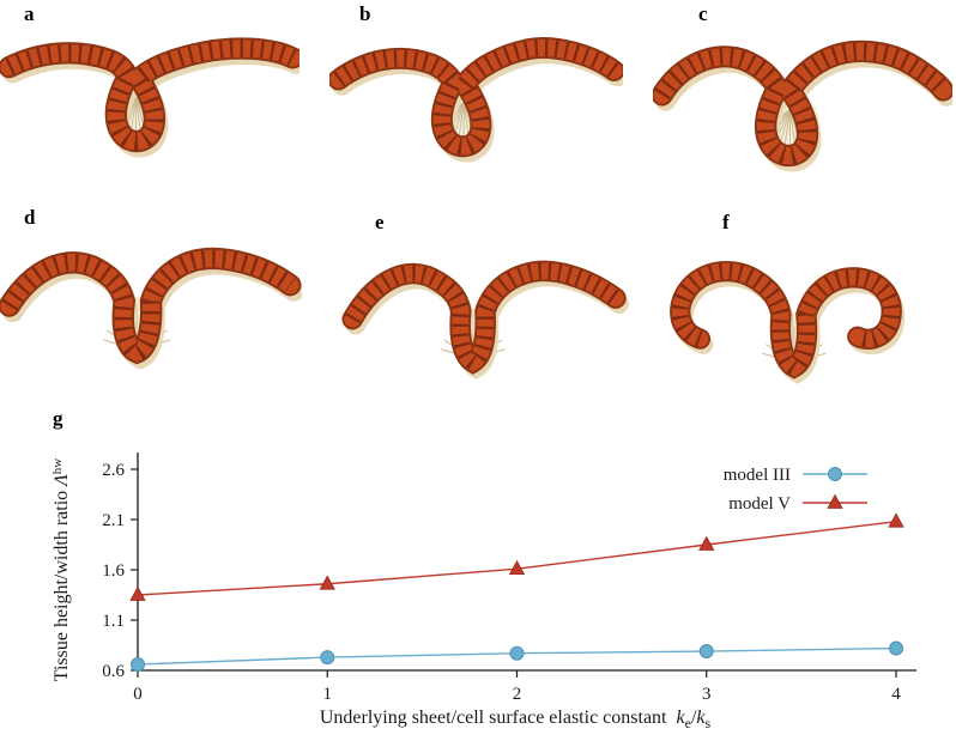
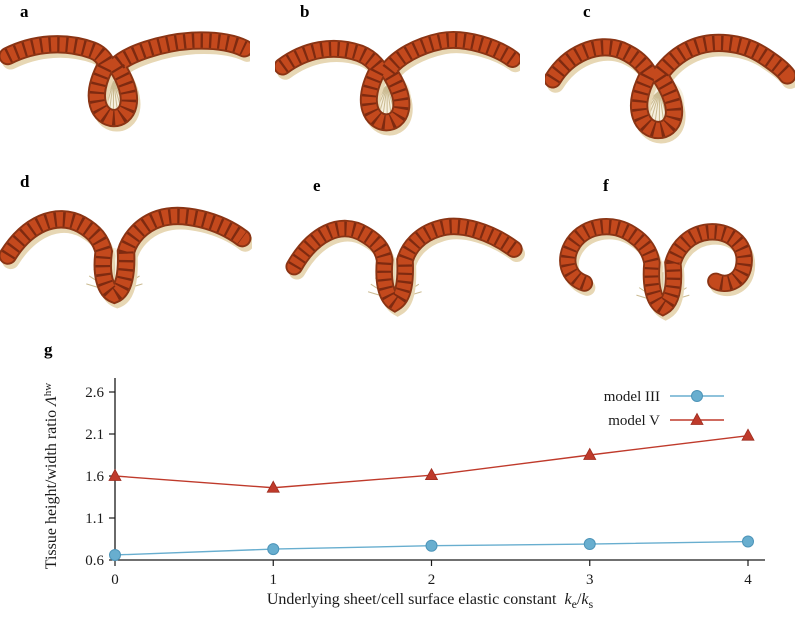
model V/0: 1.4 -> 1.6
